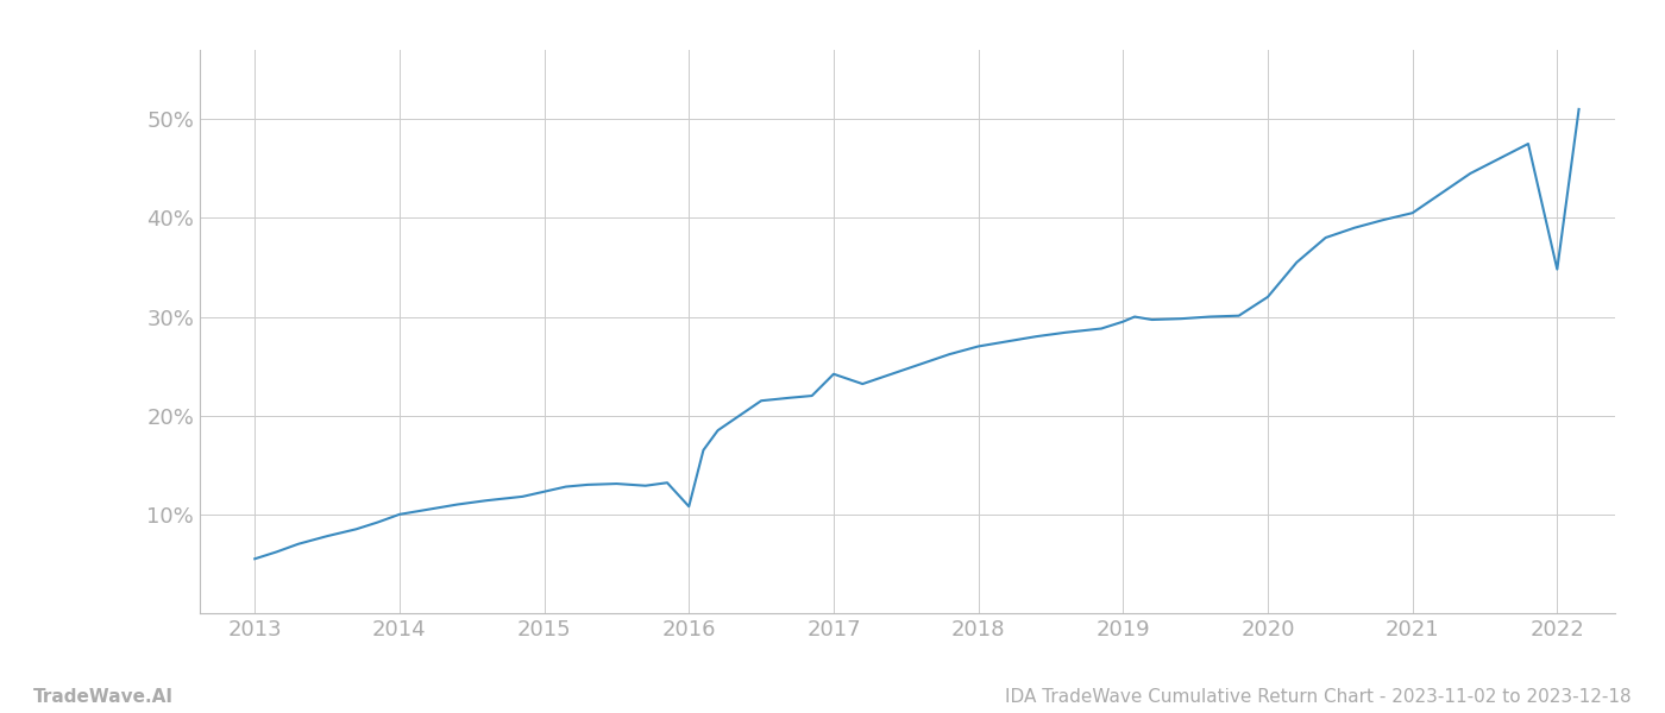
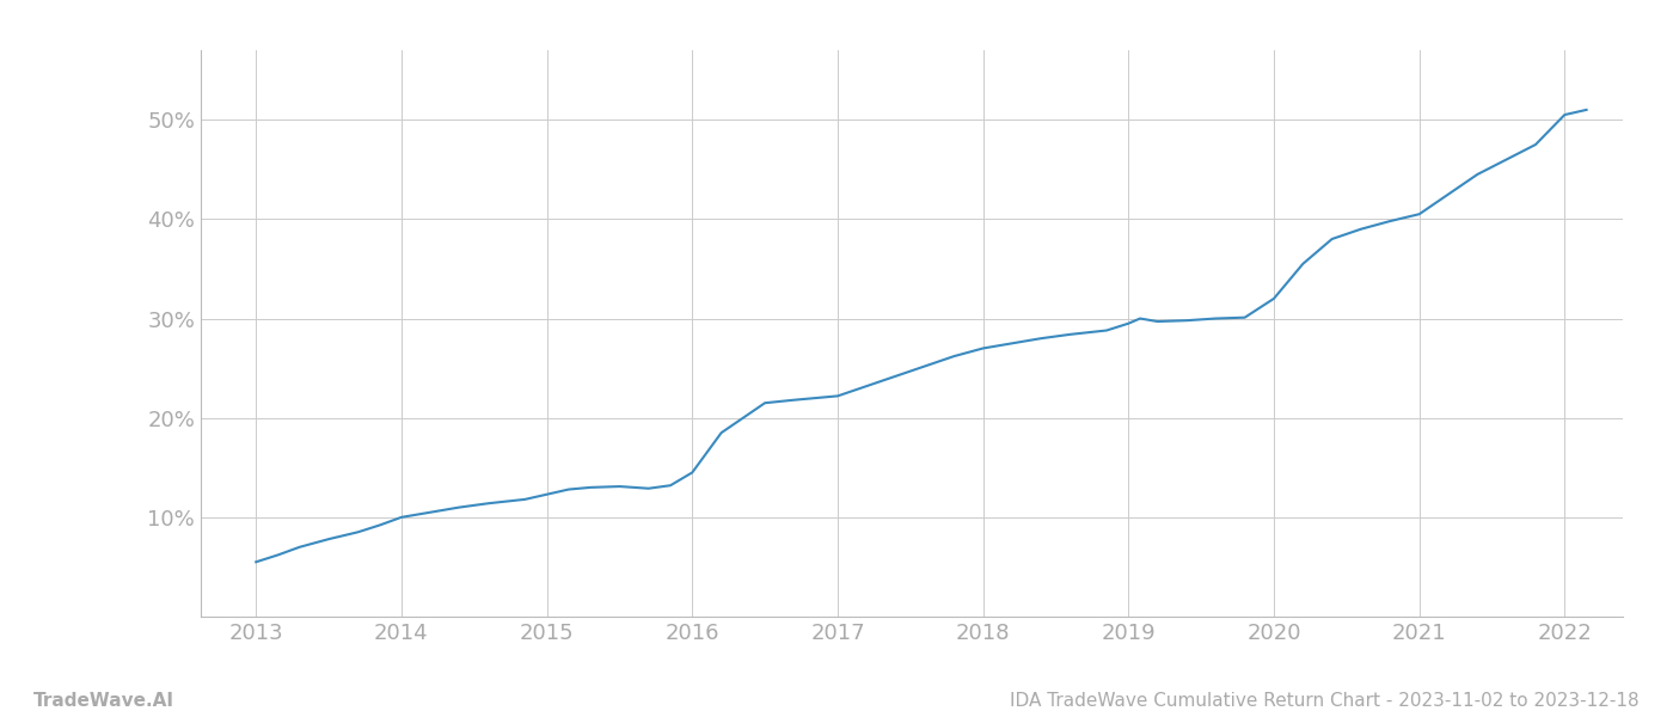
2016: 10.8% -> 14.5%
2017: 24.2% -> 22.2%
2022: 34.8% -> 50.5%
